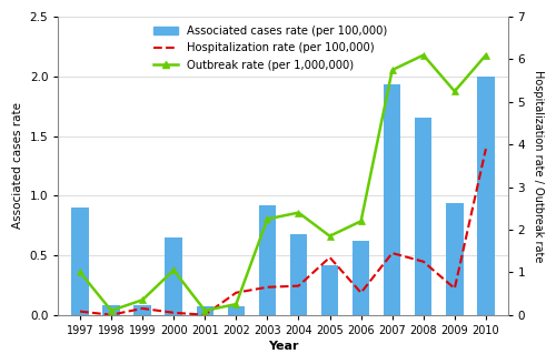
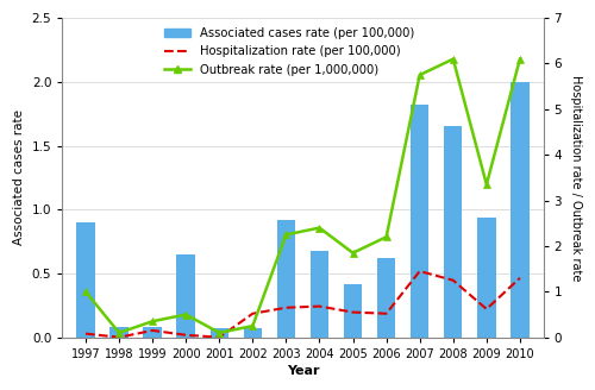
Outbreak rate (per 1,000,000)/2000: 1.05 -> 0.50
Hospitalization rate (per 100,000)/2005: 1.35 -> 0.55
Associated cases rate (per 100,000)/2007: 1.93 -> 1.82
Outbreak rate (per 1,000,000)/2009: 5.25 -> 3.35
Hospitalization rate (per 100,000)/2010: 3.90 -> 1.30
